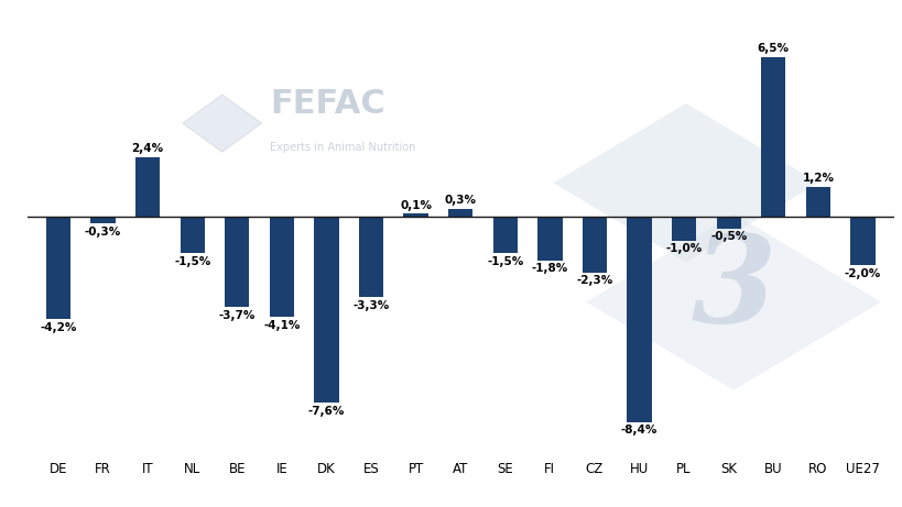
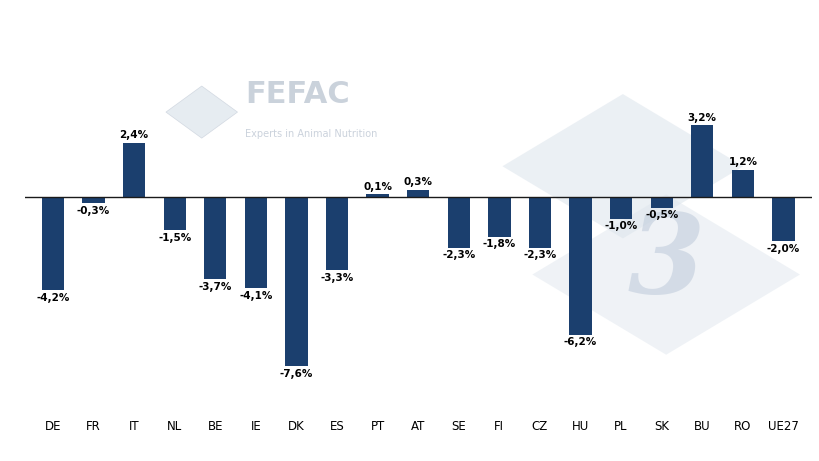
SE: -1,5% -> -2,3%
HU: -8,4% -> -6,2%
BU: 6,5% -> 3,2%
